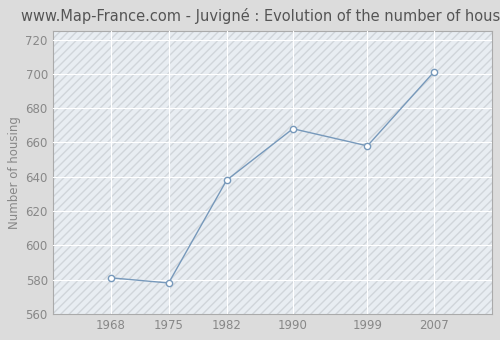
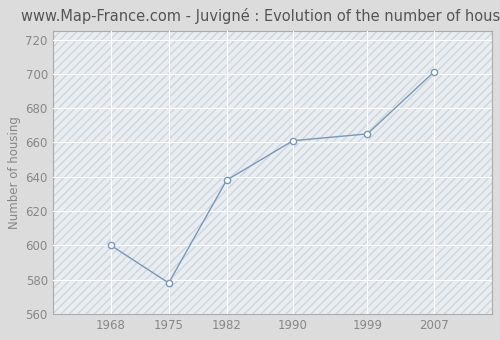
1968: 581 -> 600
1990: 668 -> 661
1999: 658 -> 665
